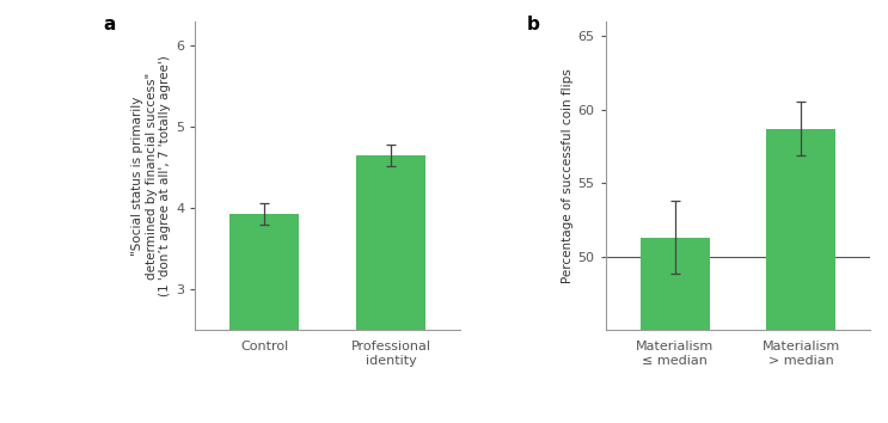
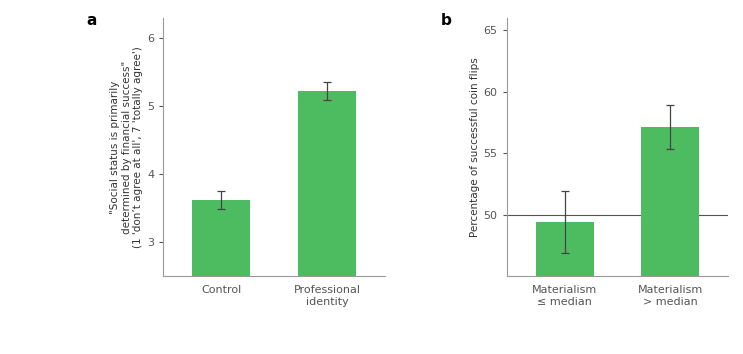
Control: 3.93 -> 3.62
Professional identity: 4.65 -> 5.22
Materialism ≤ median: 51.3 -> 49.4
Materialism > median: 58.7 -> 57.1
